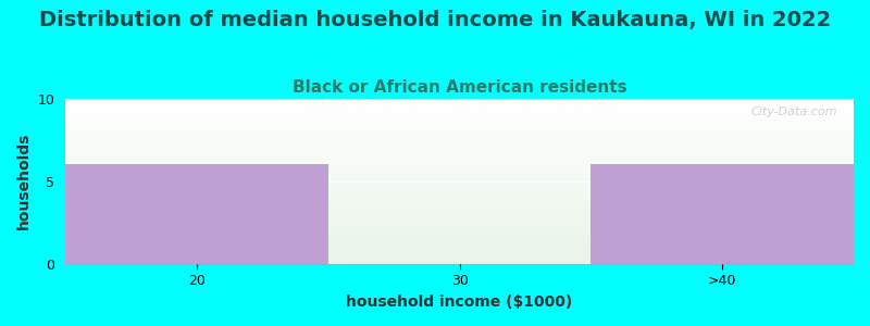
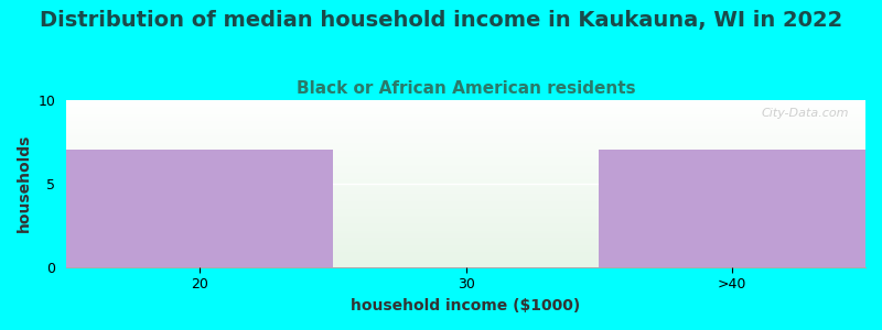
20: 6 -> 7
>40: 6 -> 7
